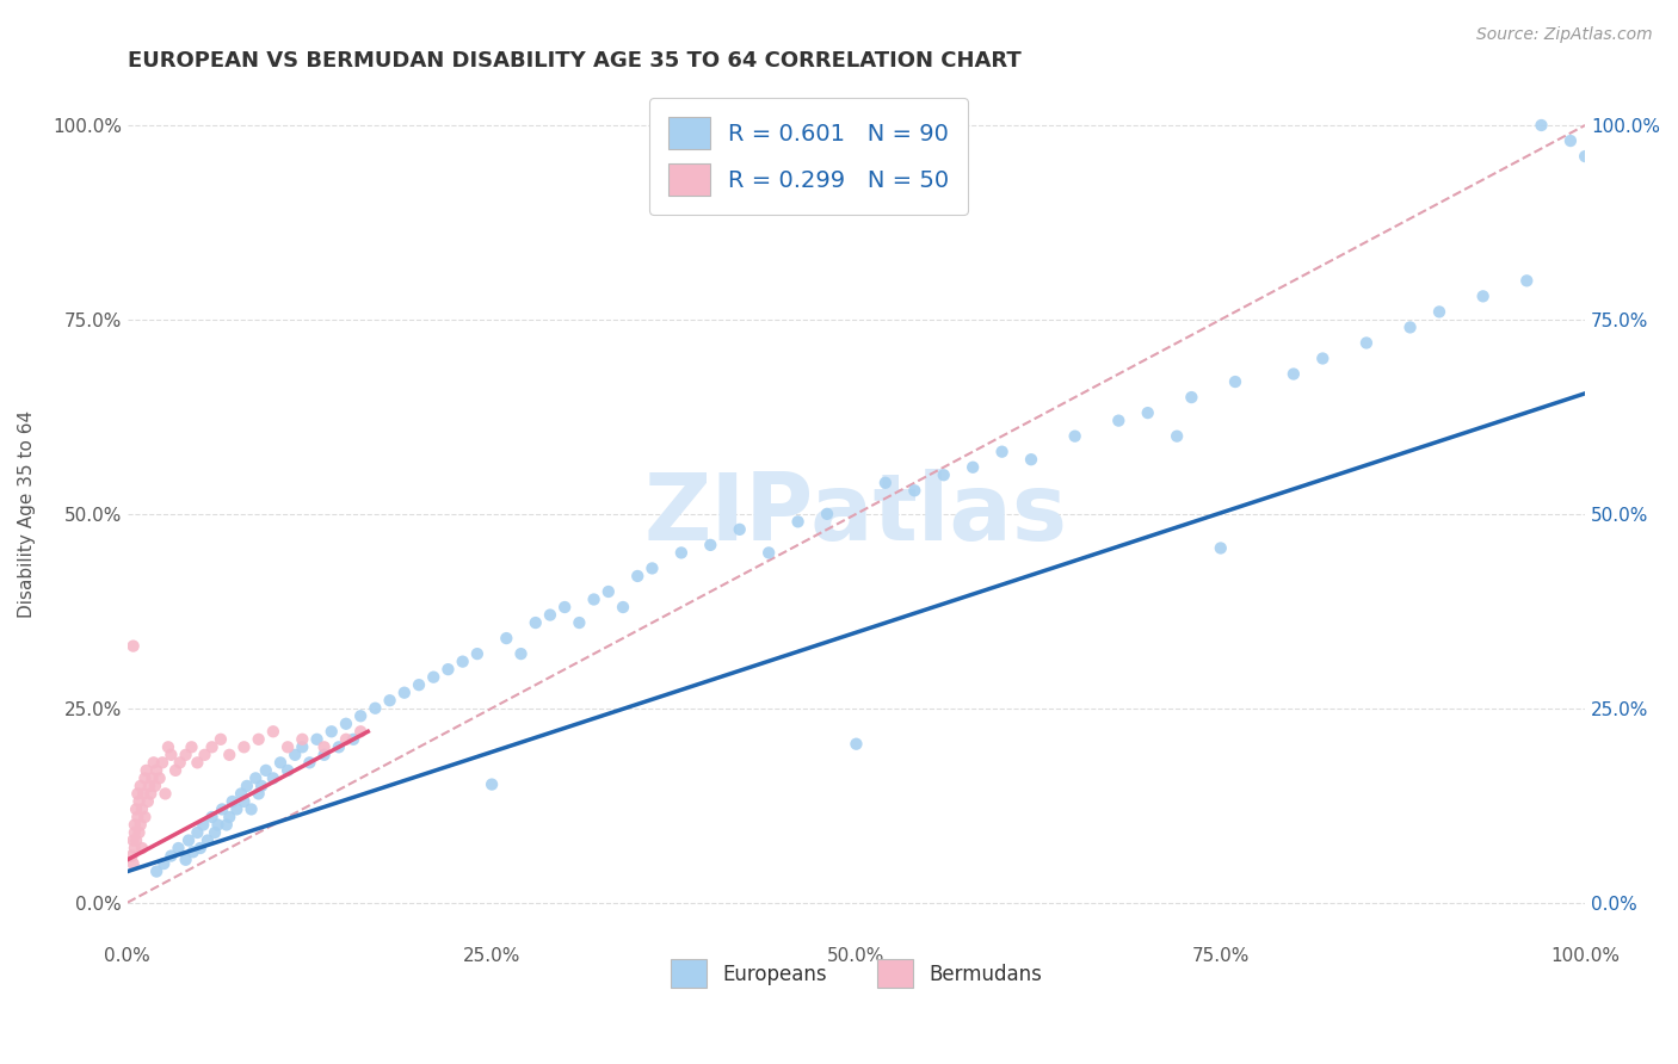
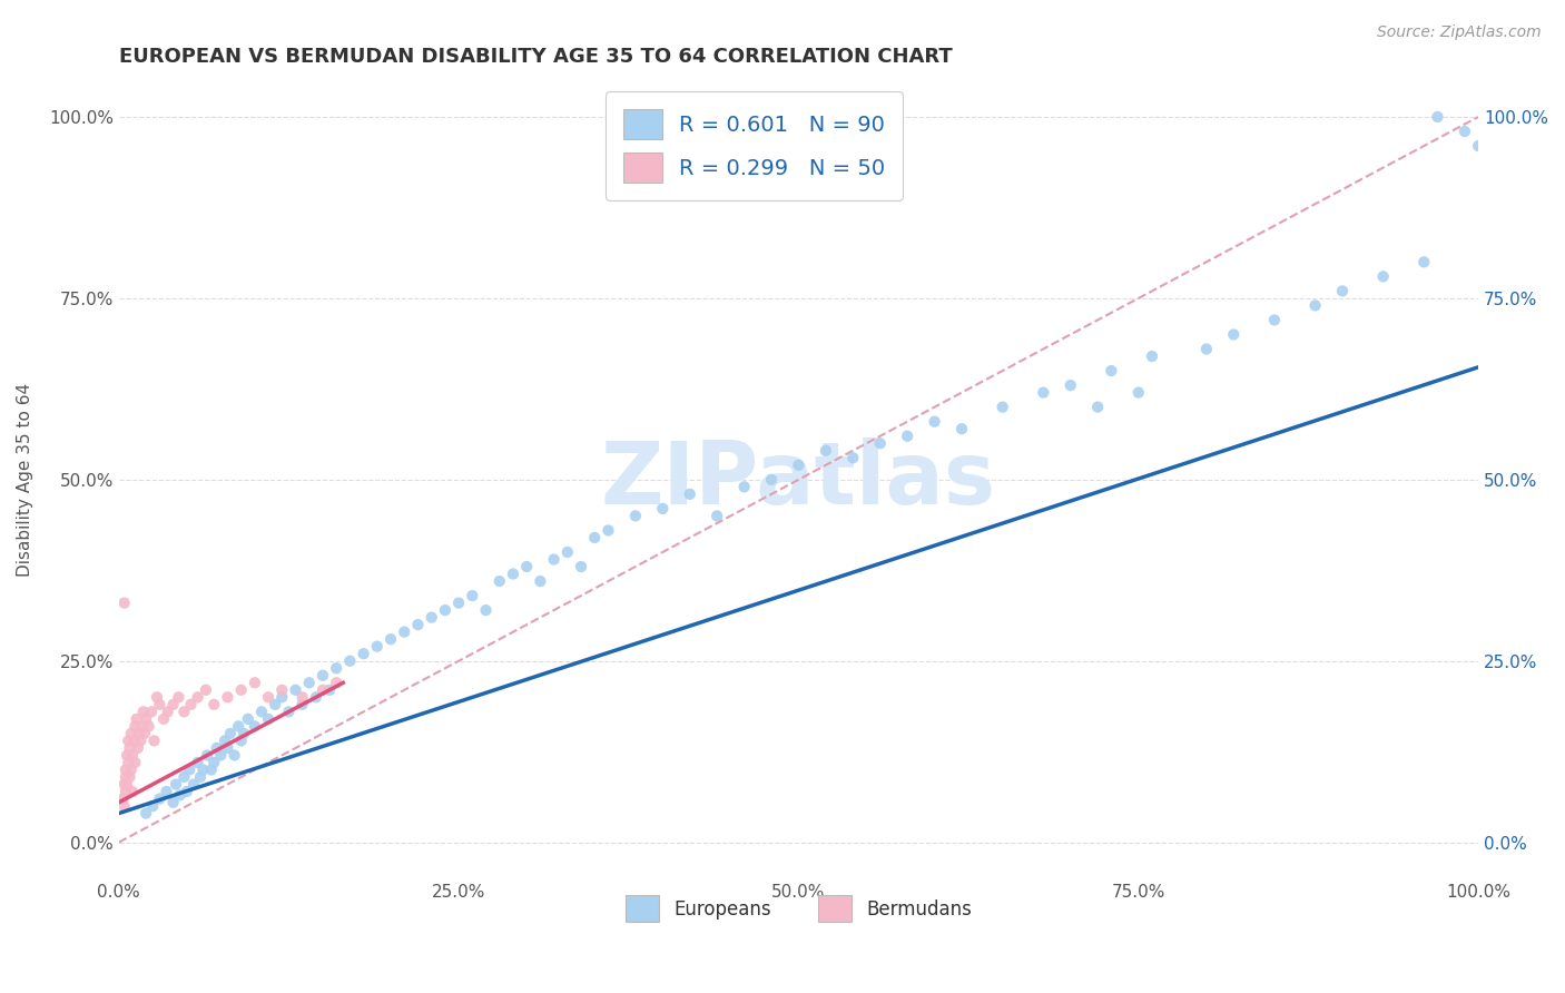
Europeans/25.0%: 15.2% -> 33.0%
Europeans/50.0%: 20.4% -> 52.0%
Europeans/75.0%: 45.6% -> 62.0%
